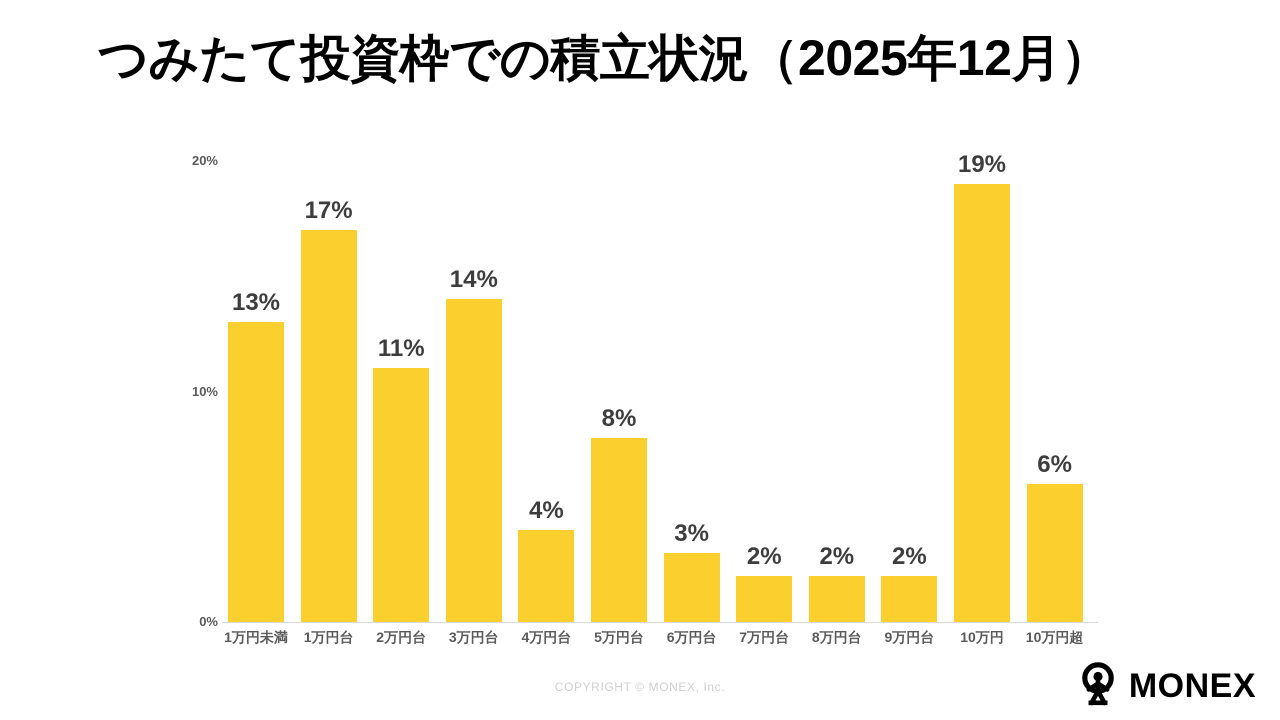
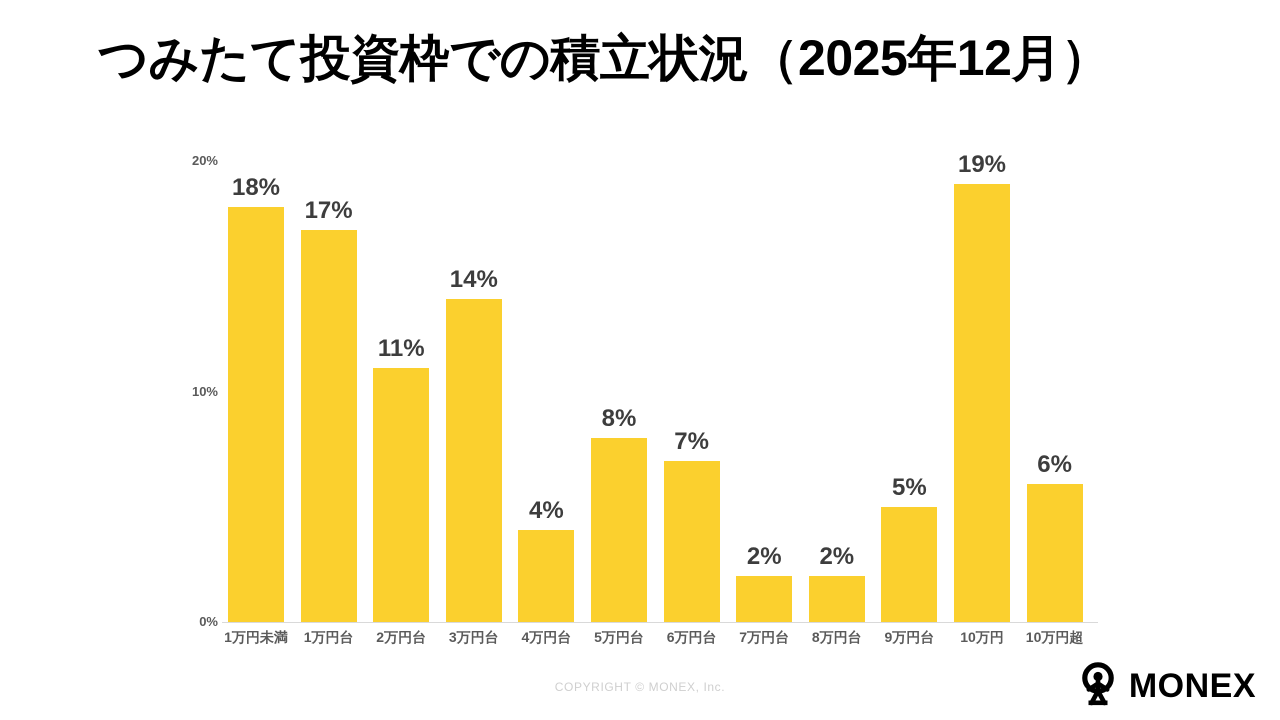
1万円未満: 13% -> 18%
6万円台: 3% -> 7%
9万円台: 2% -> 5%
